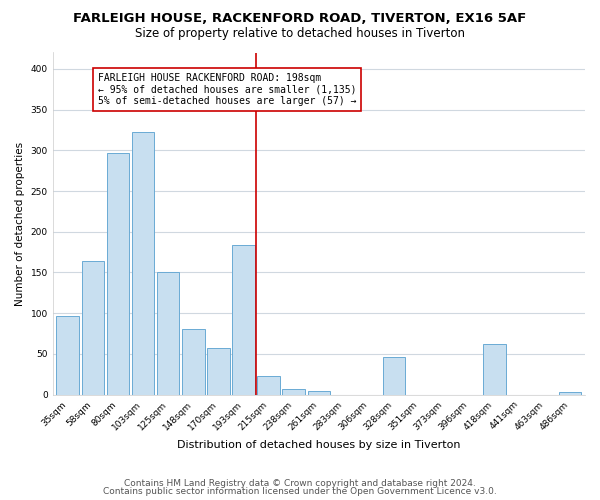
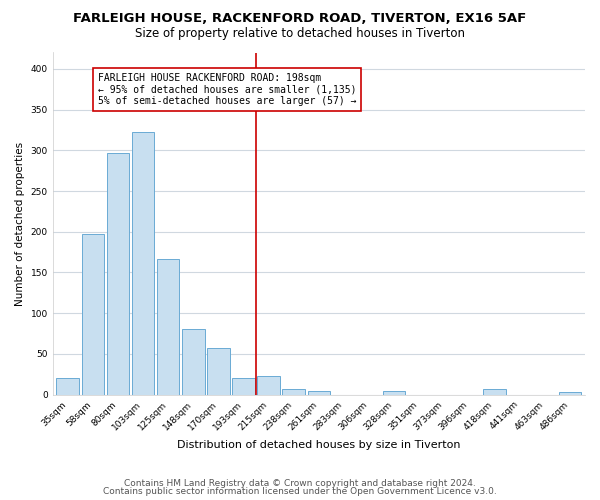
35sqm: 96 -> 20
58sqm: 164 -> 197
125sqm: 150 -> 166
193sqm: 184 -> 21
328sqm: 46 -> 4
418sqm: 62 -> 7
